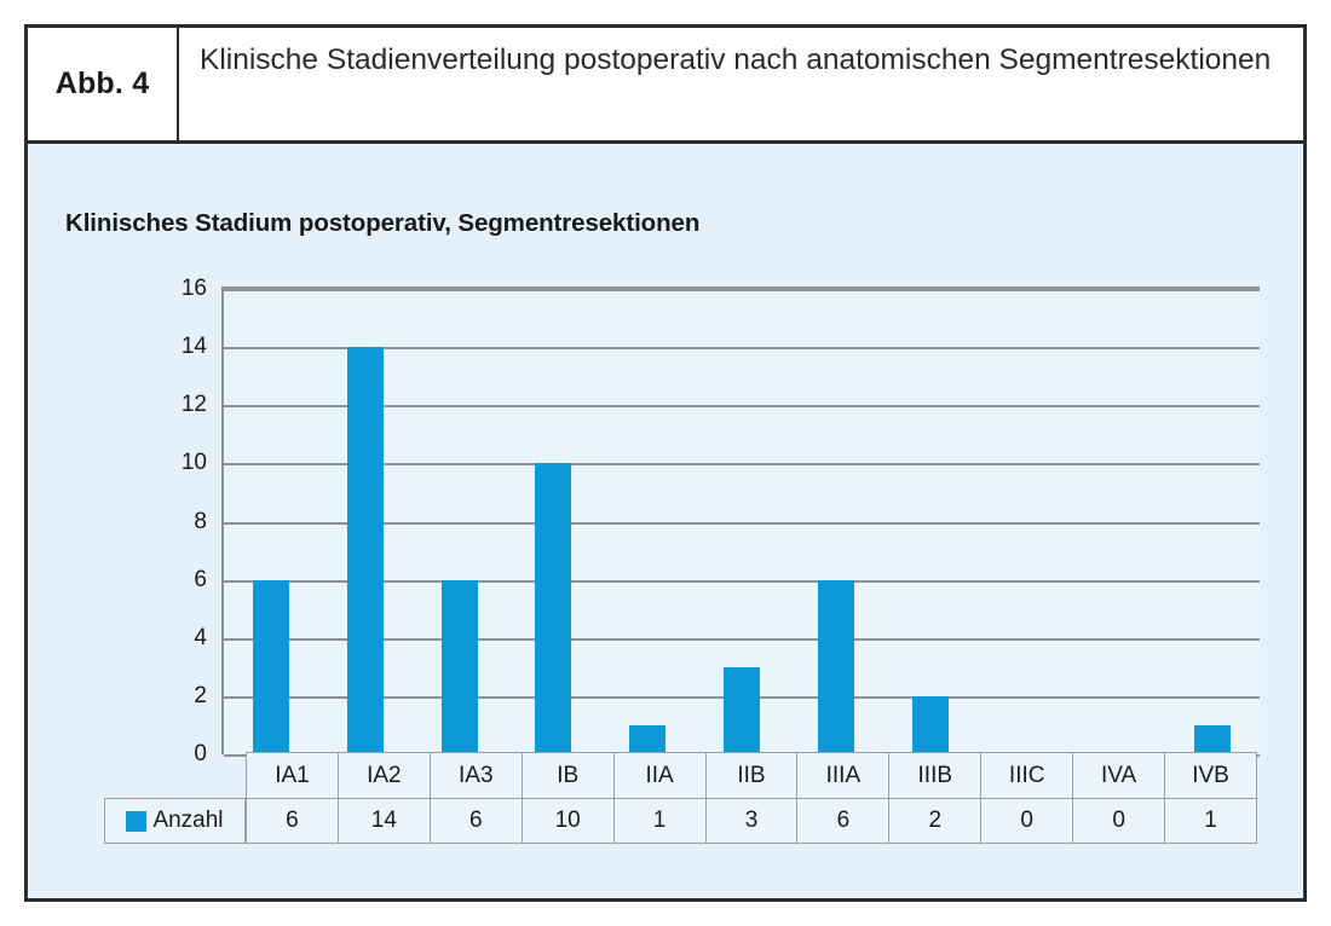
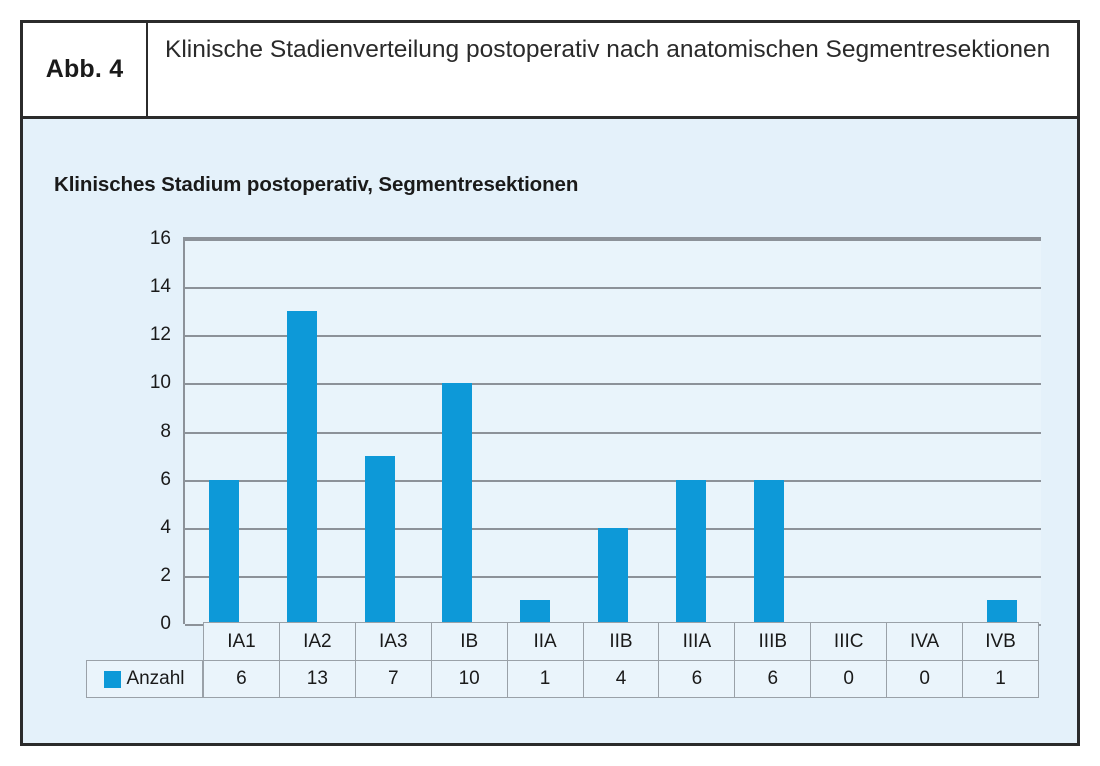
IA2: 14 -> 13
IA3: 6 -> 7
IIB: 3 -> 4
IIIB: 2 -> 6
